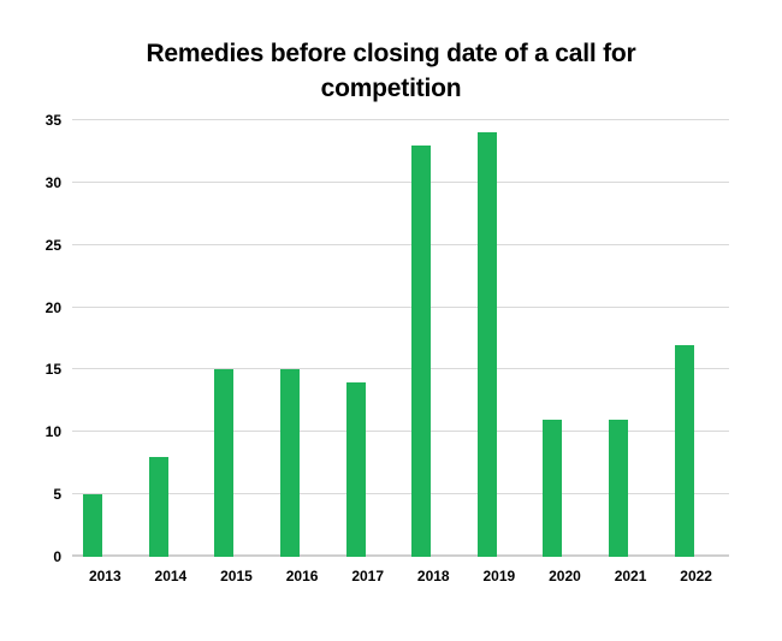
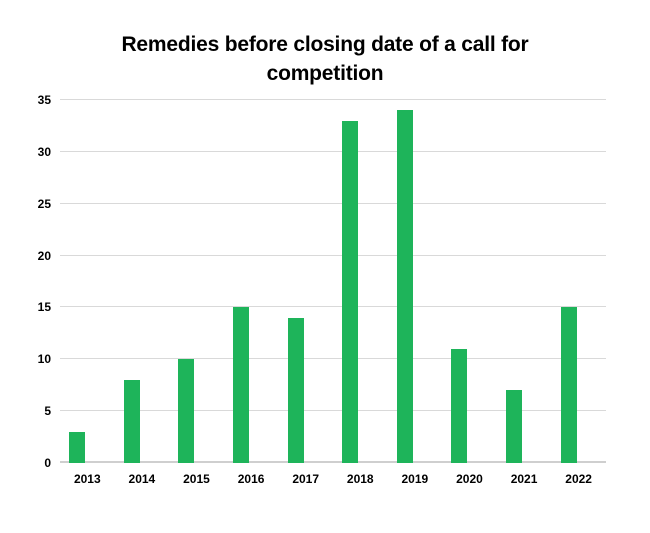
2013: 5 -> 3
2015: 15 -> 10
2021: 11 -> 7
2022: 17 -> 15
